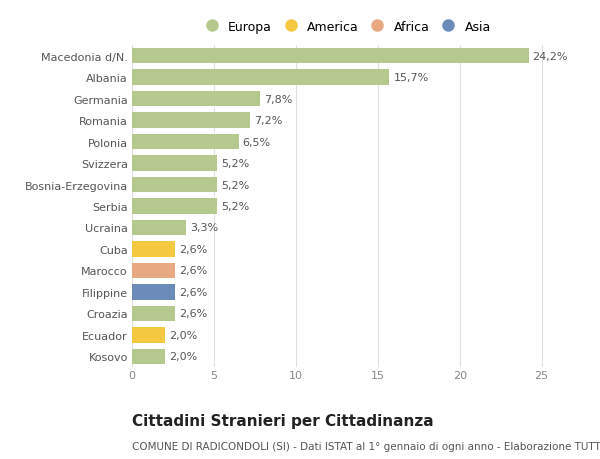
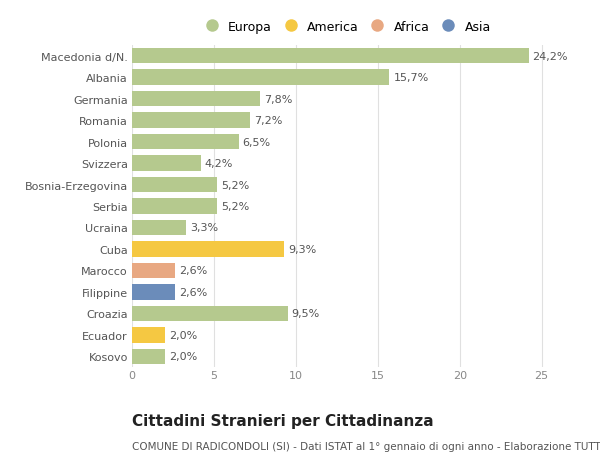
Svizzera: 5,2% -> 4,2%
Cuba: 2,6% -> 9,3%
Croazia: 2,6% -> 9,5%
